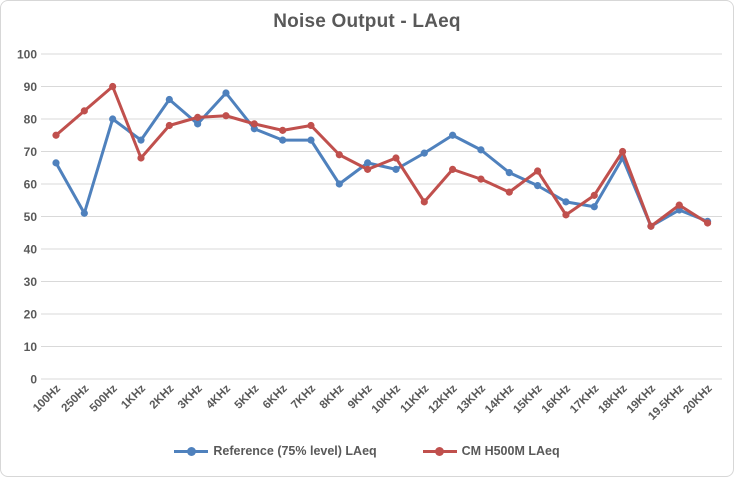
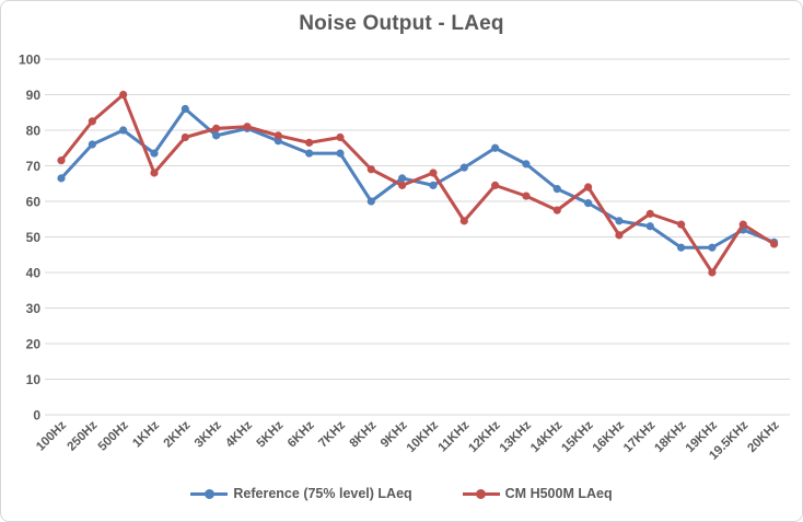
CM H500M LAeq/100Hz: 75 -> 72
Reference (75% level) LAeq/250Hz: 51 -> 76
Reference (75% level) LAeq/4KHz: 88 -> 80
Reference (75% level) LAeq/18KHz: 68 -> 47
CM H500M LAeq/18KHz: 70 -> 54
CM H500M LAeq/19KHz: 47 -> 40
